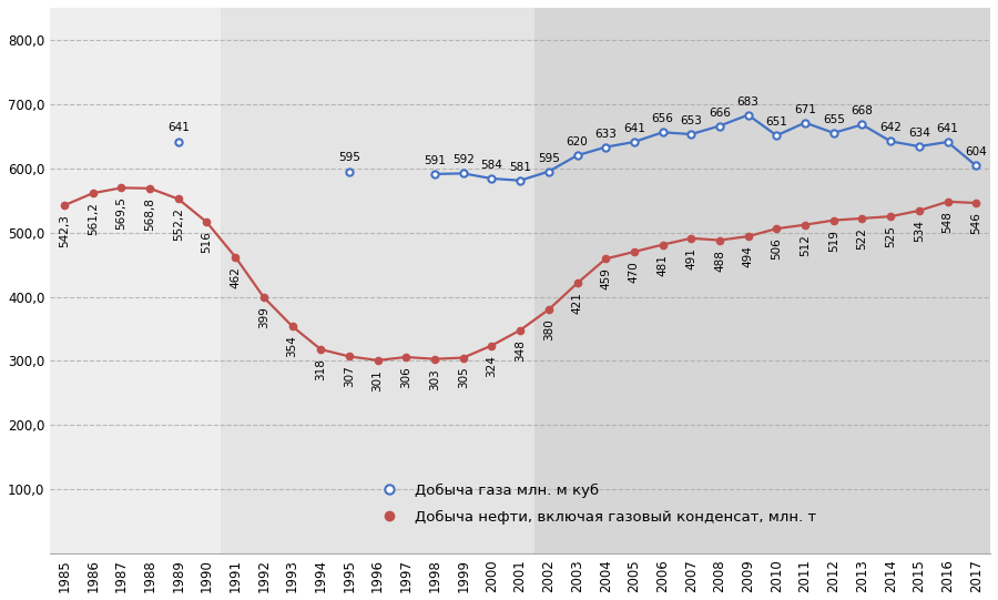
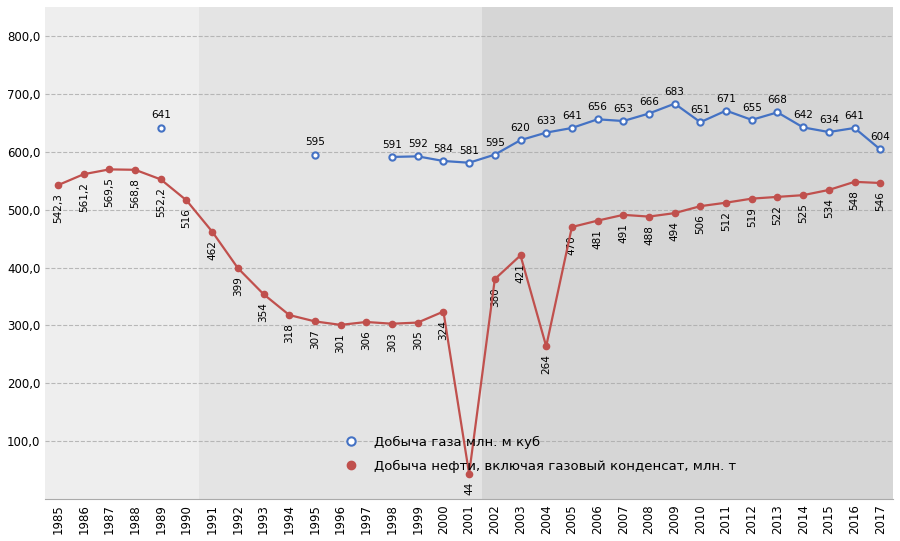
Добыча нефти, включая газовый конденсат, млн. т/2001: 348 -> 44
Добыча нефти, включая газовый конденсат, млн. т/2004: 459 -> 264
